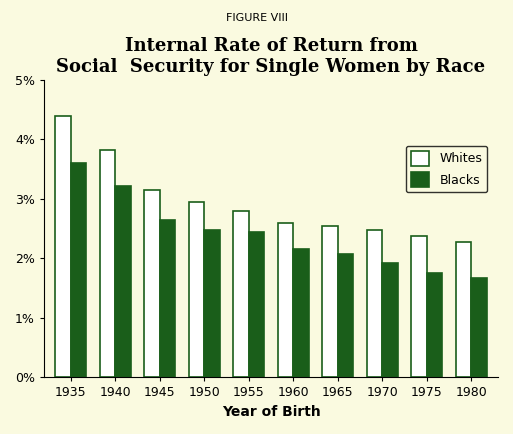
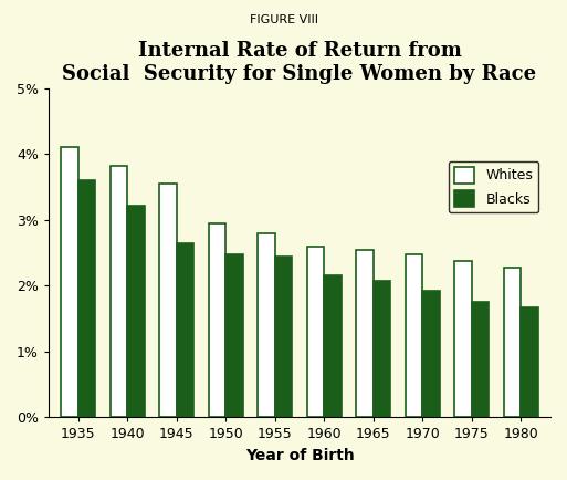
Whites/1935: 4.40% -> 4.10%
Whites/1945: 3.15% -> 3.56%
